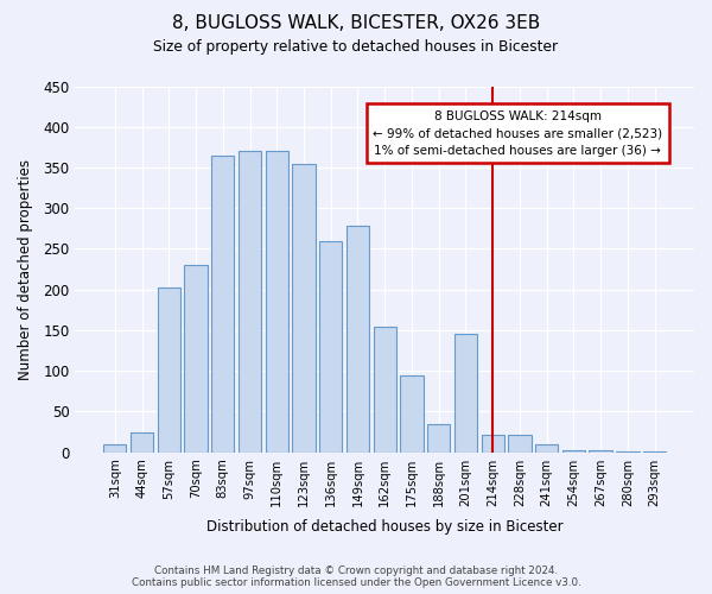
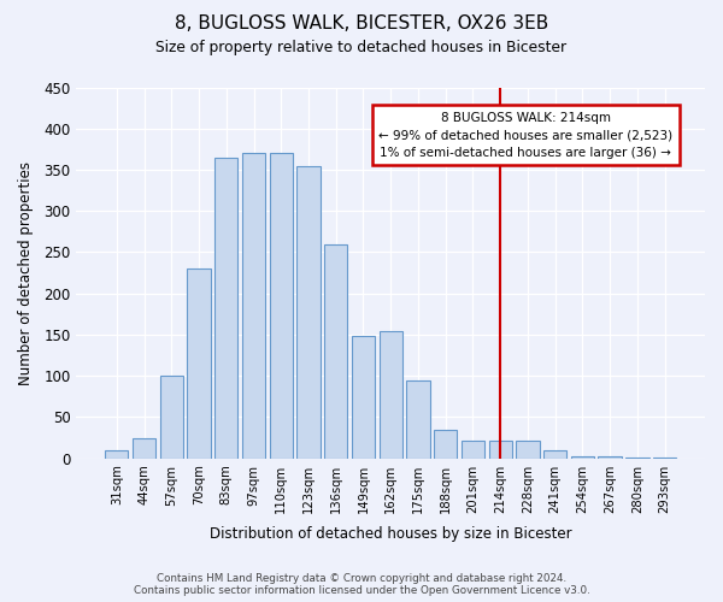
57sqm: 202 -> 100
149sqm: 278 -> 148
201sqm: 146 -> 22
